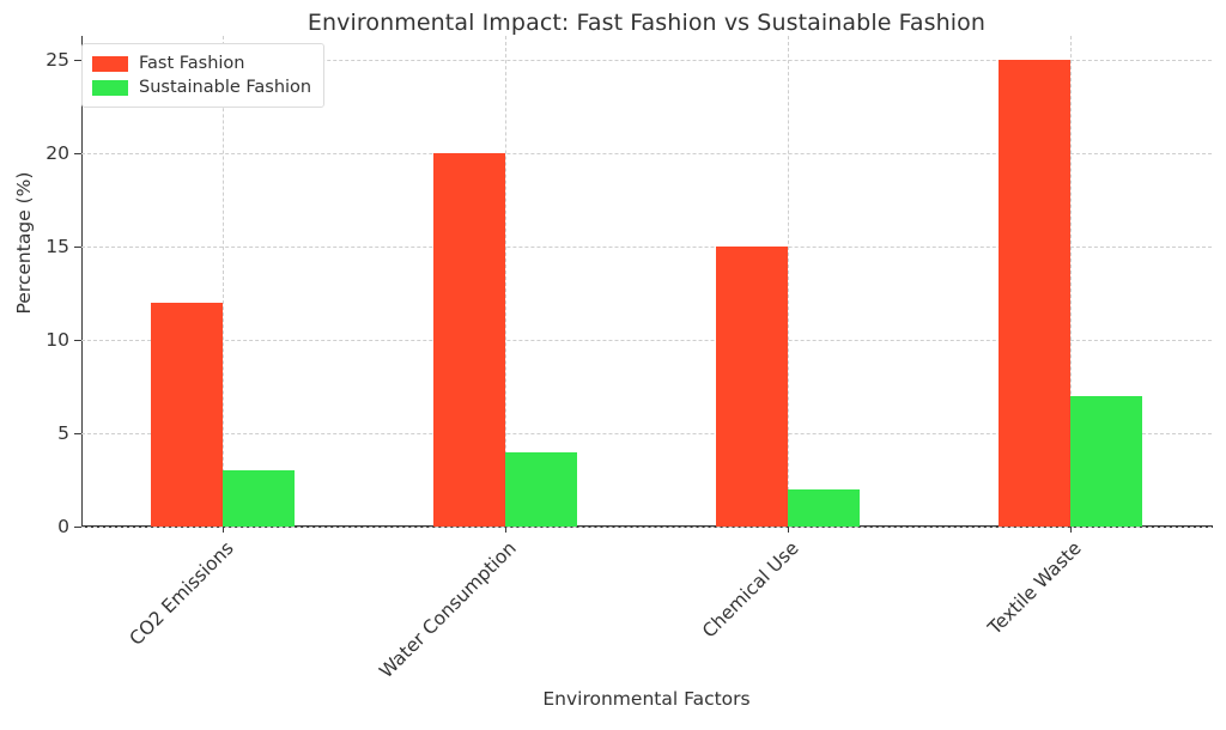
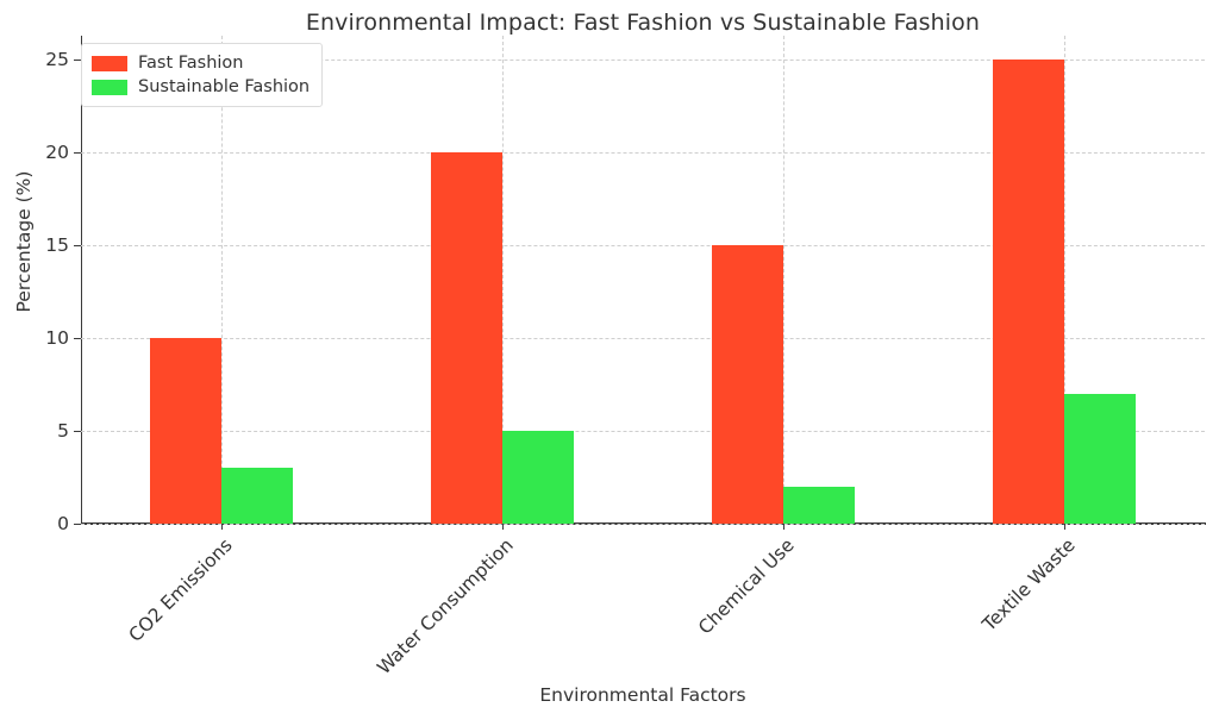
Fast Fashion/CO2 Emissions: 12 -> 10
Sustainable Fashion/Water Consumption: 4 -> 5
